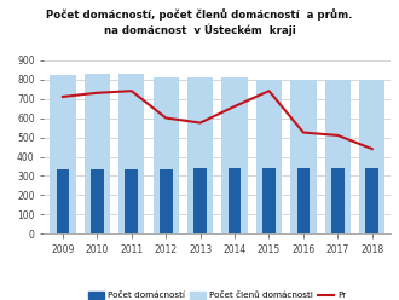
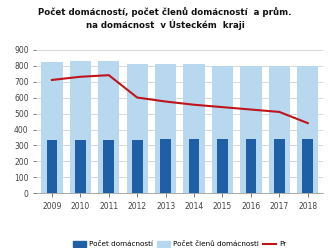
Pr/2014: 660 -> 560
Pr/2015: 740 -> 540
